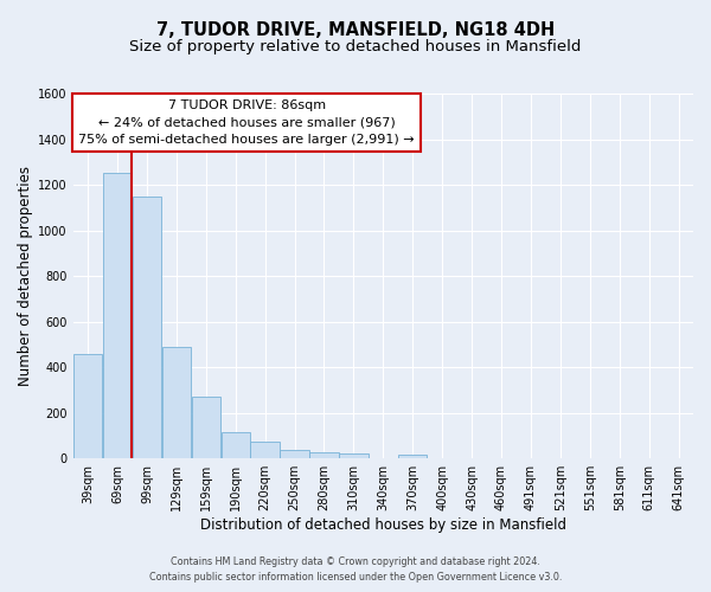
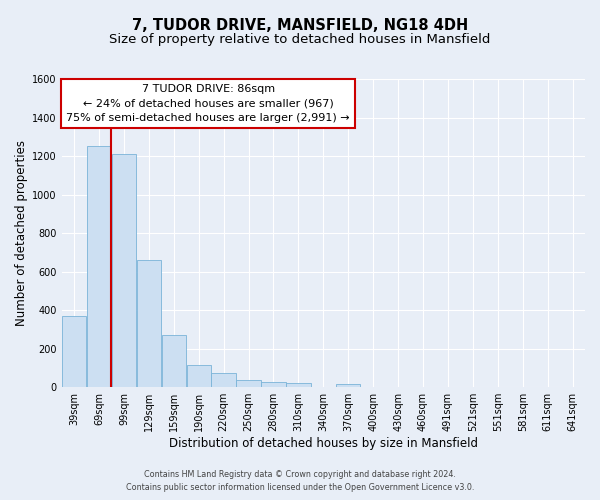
39sqm: 460 -> 370
99sqm: 1150 -> 1210
129sqm: 490 -> 660
